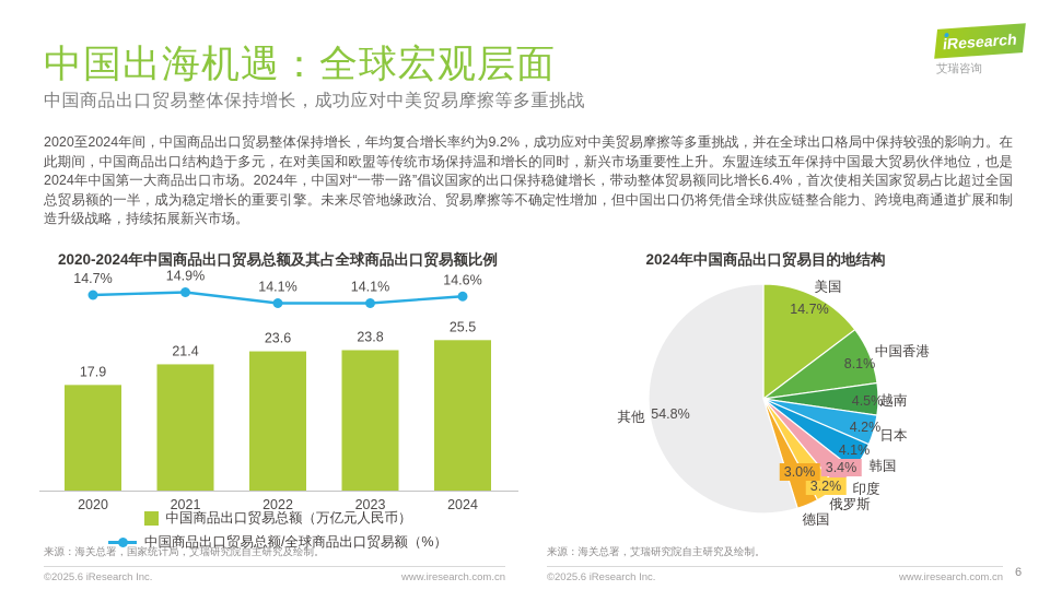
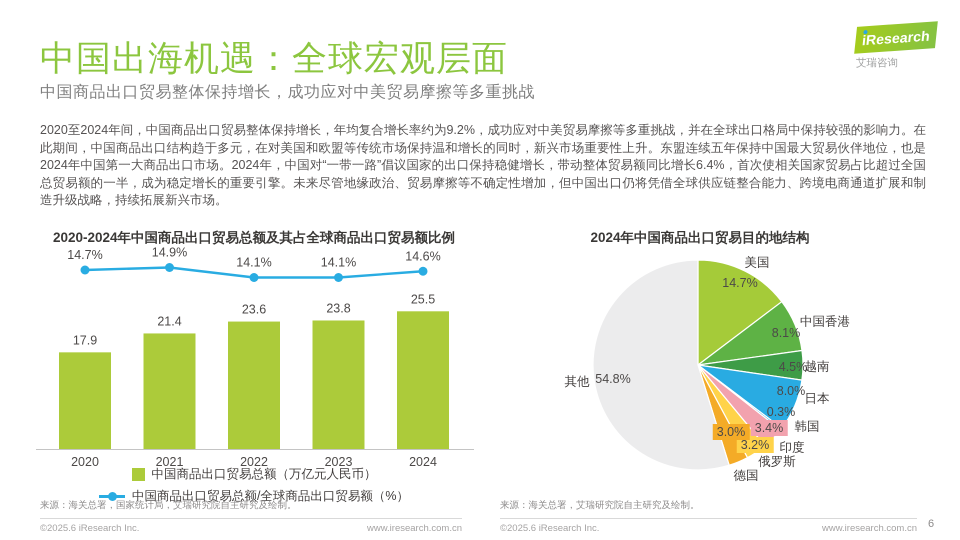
2024年中国商品出口贸易目的地结构/日本: 4.2% -> 8.0%
2024年中国商品出口贸易目的地结构/韩国: 4.1% -> 0.3%
